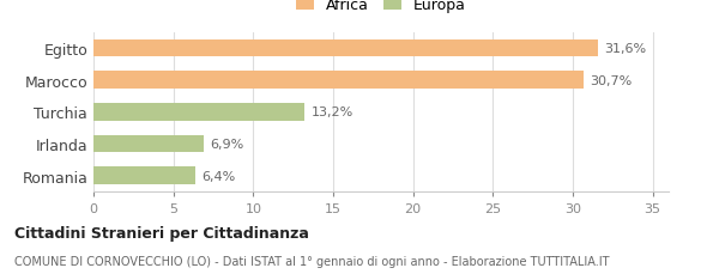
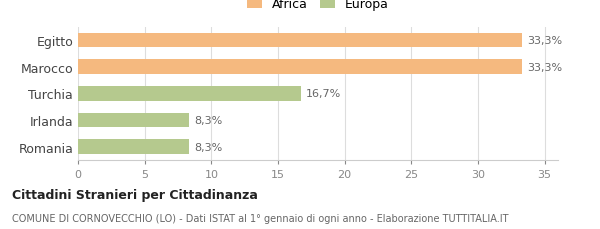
Egitto: 31,6% -> 33,3%
Marocco: 30,7% -> 33,3%
Turchia: 13,2% -> 16,7%
Irlanda: 6,9% -> 8,3%
Romania: 6,4% -> 8,3%
